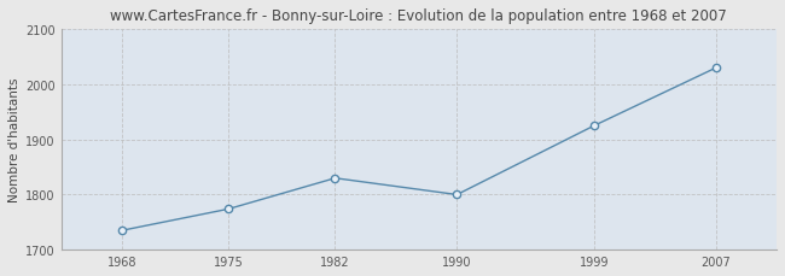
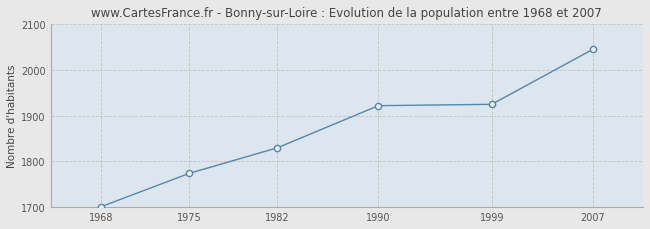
1968: 1735 -> 1701
1990: 1800 -> 1922
2007: 2030 -> 2045
